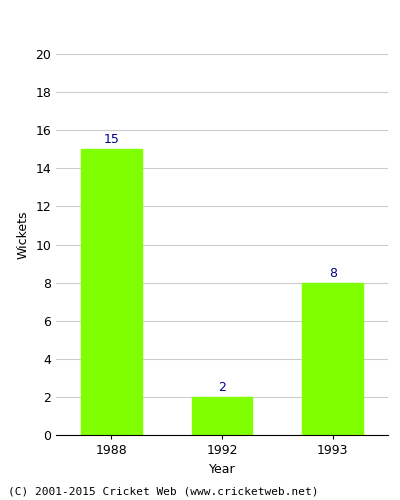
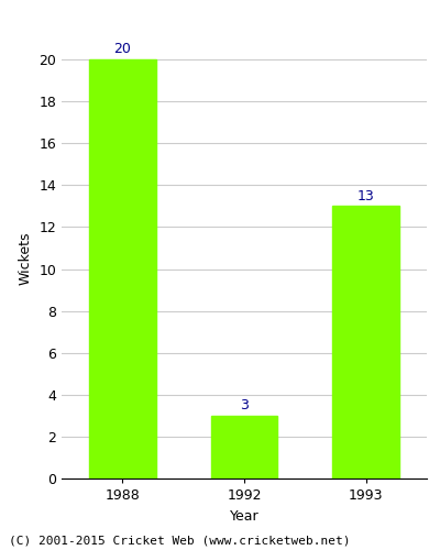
1988: 15 -> 20
1992: 2 -> 3
1993: 8 -> 13
